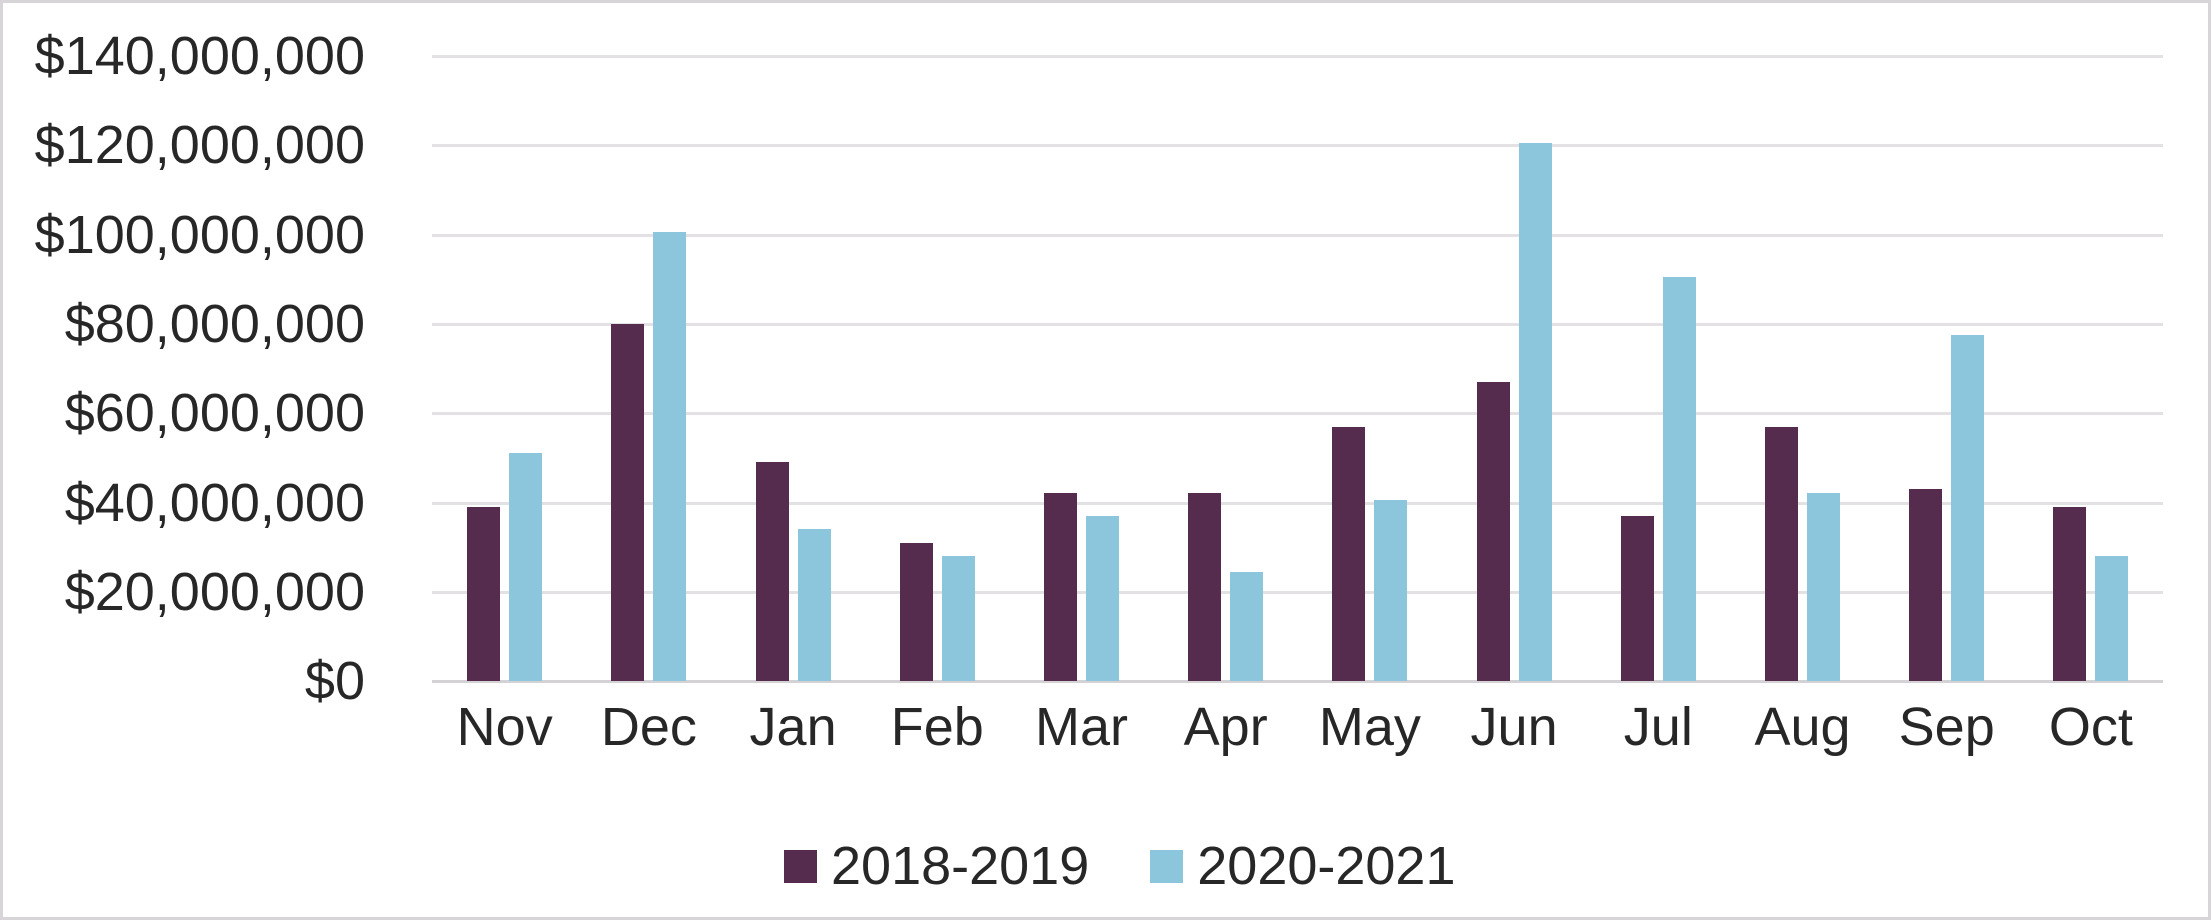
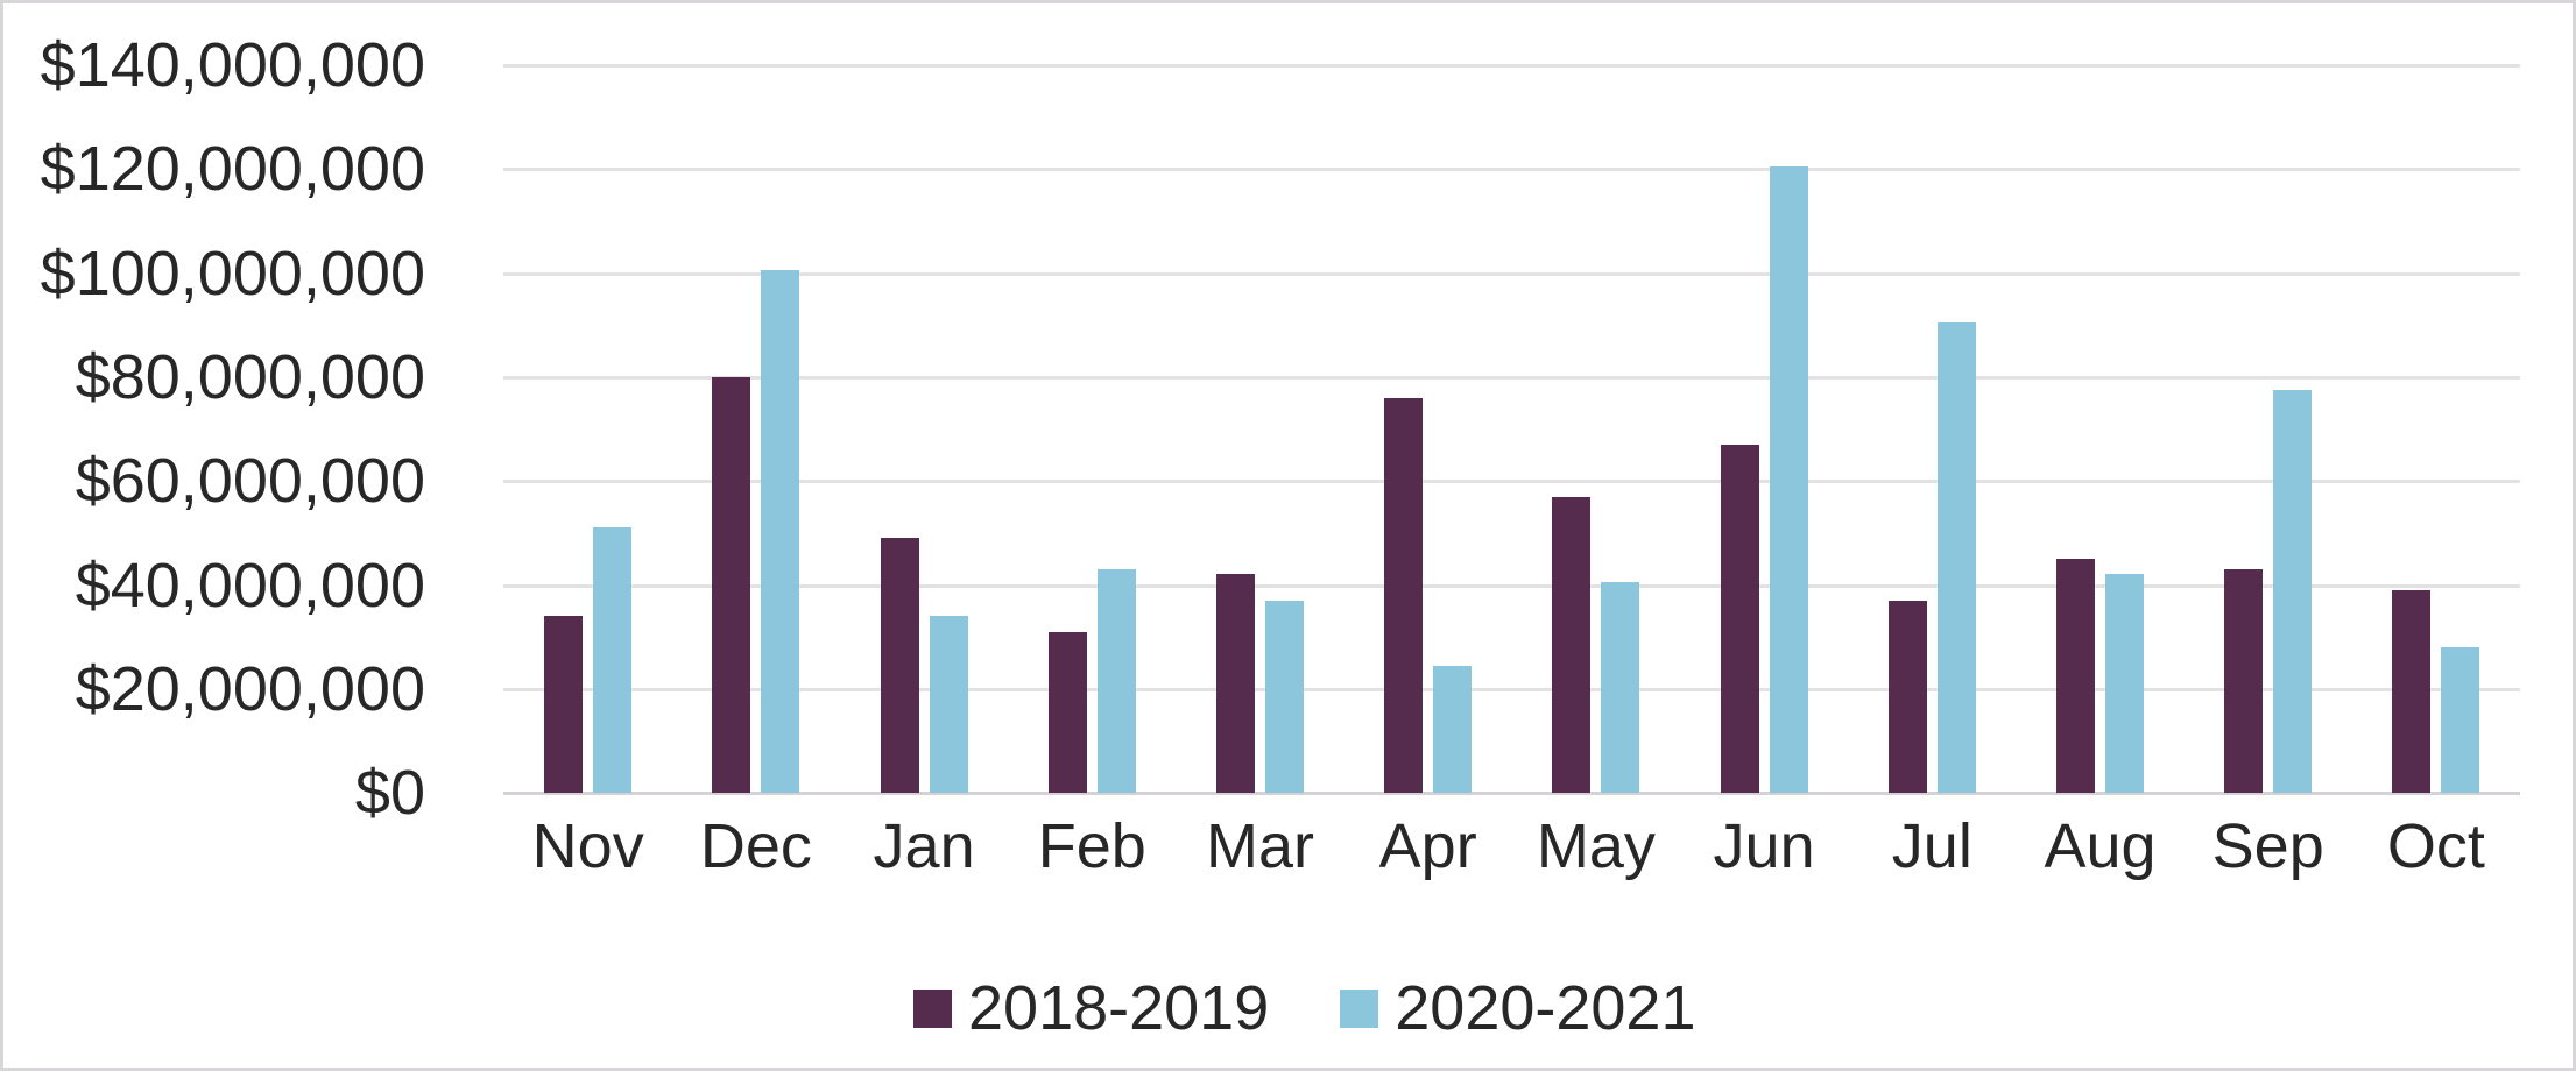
2018-2019/Nov: $39000000 -> $34000000
2020-2021/Feb: $28000000 -> $43000000
2018-2019/Apr: $42000000 -> $76000000
2018-2019/Aug: $57000000 -> $45000000
